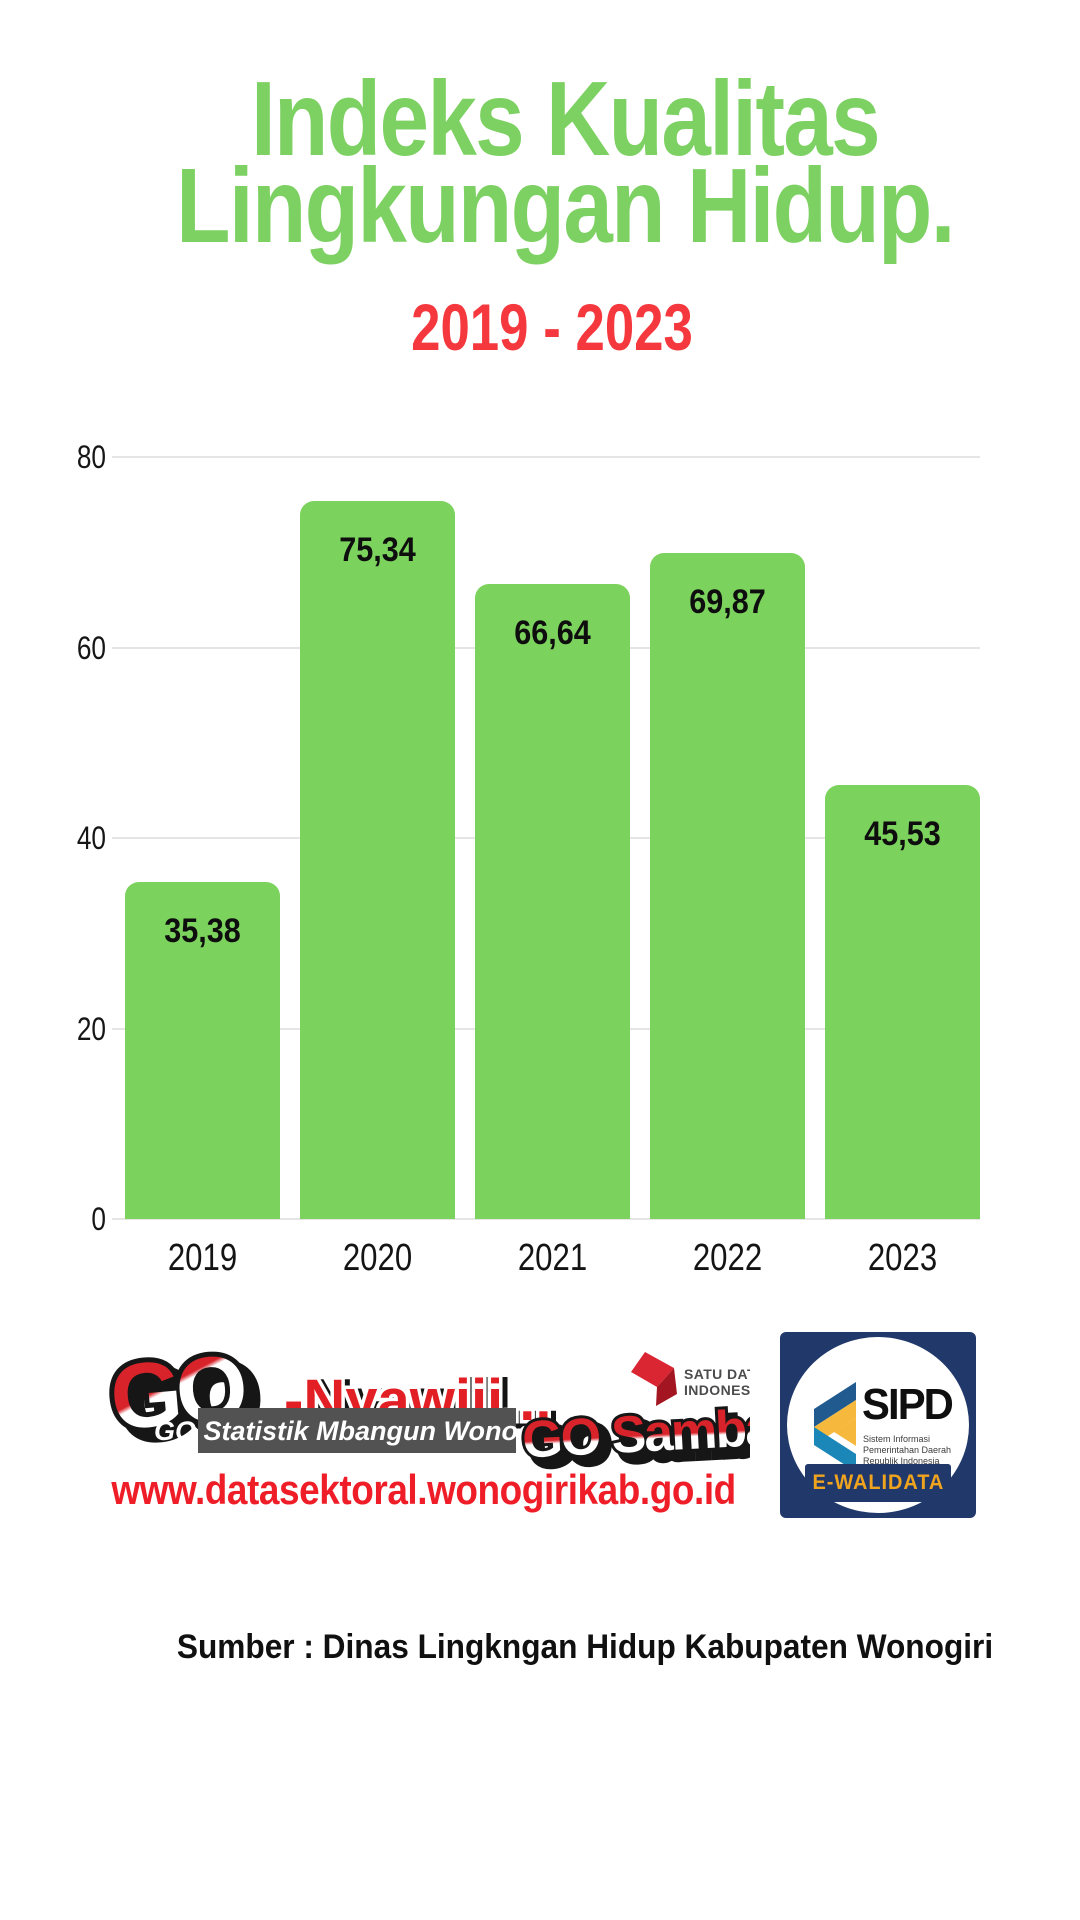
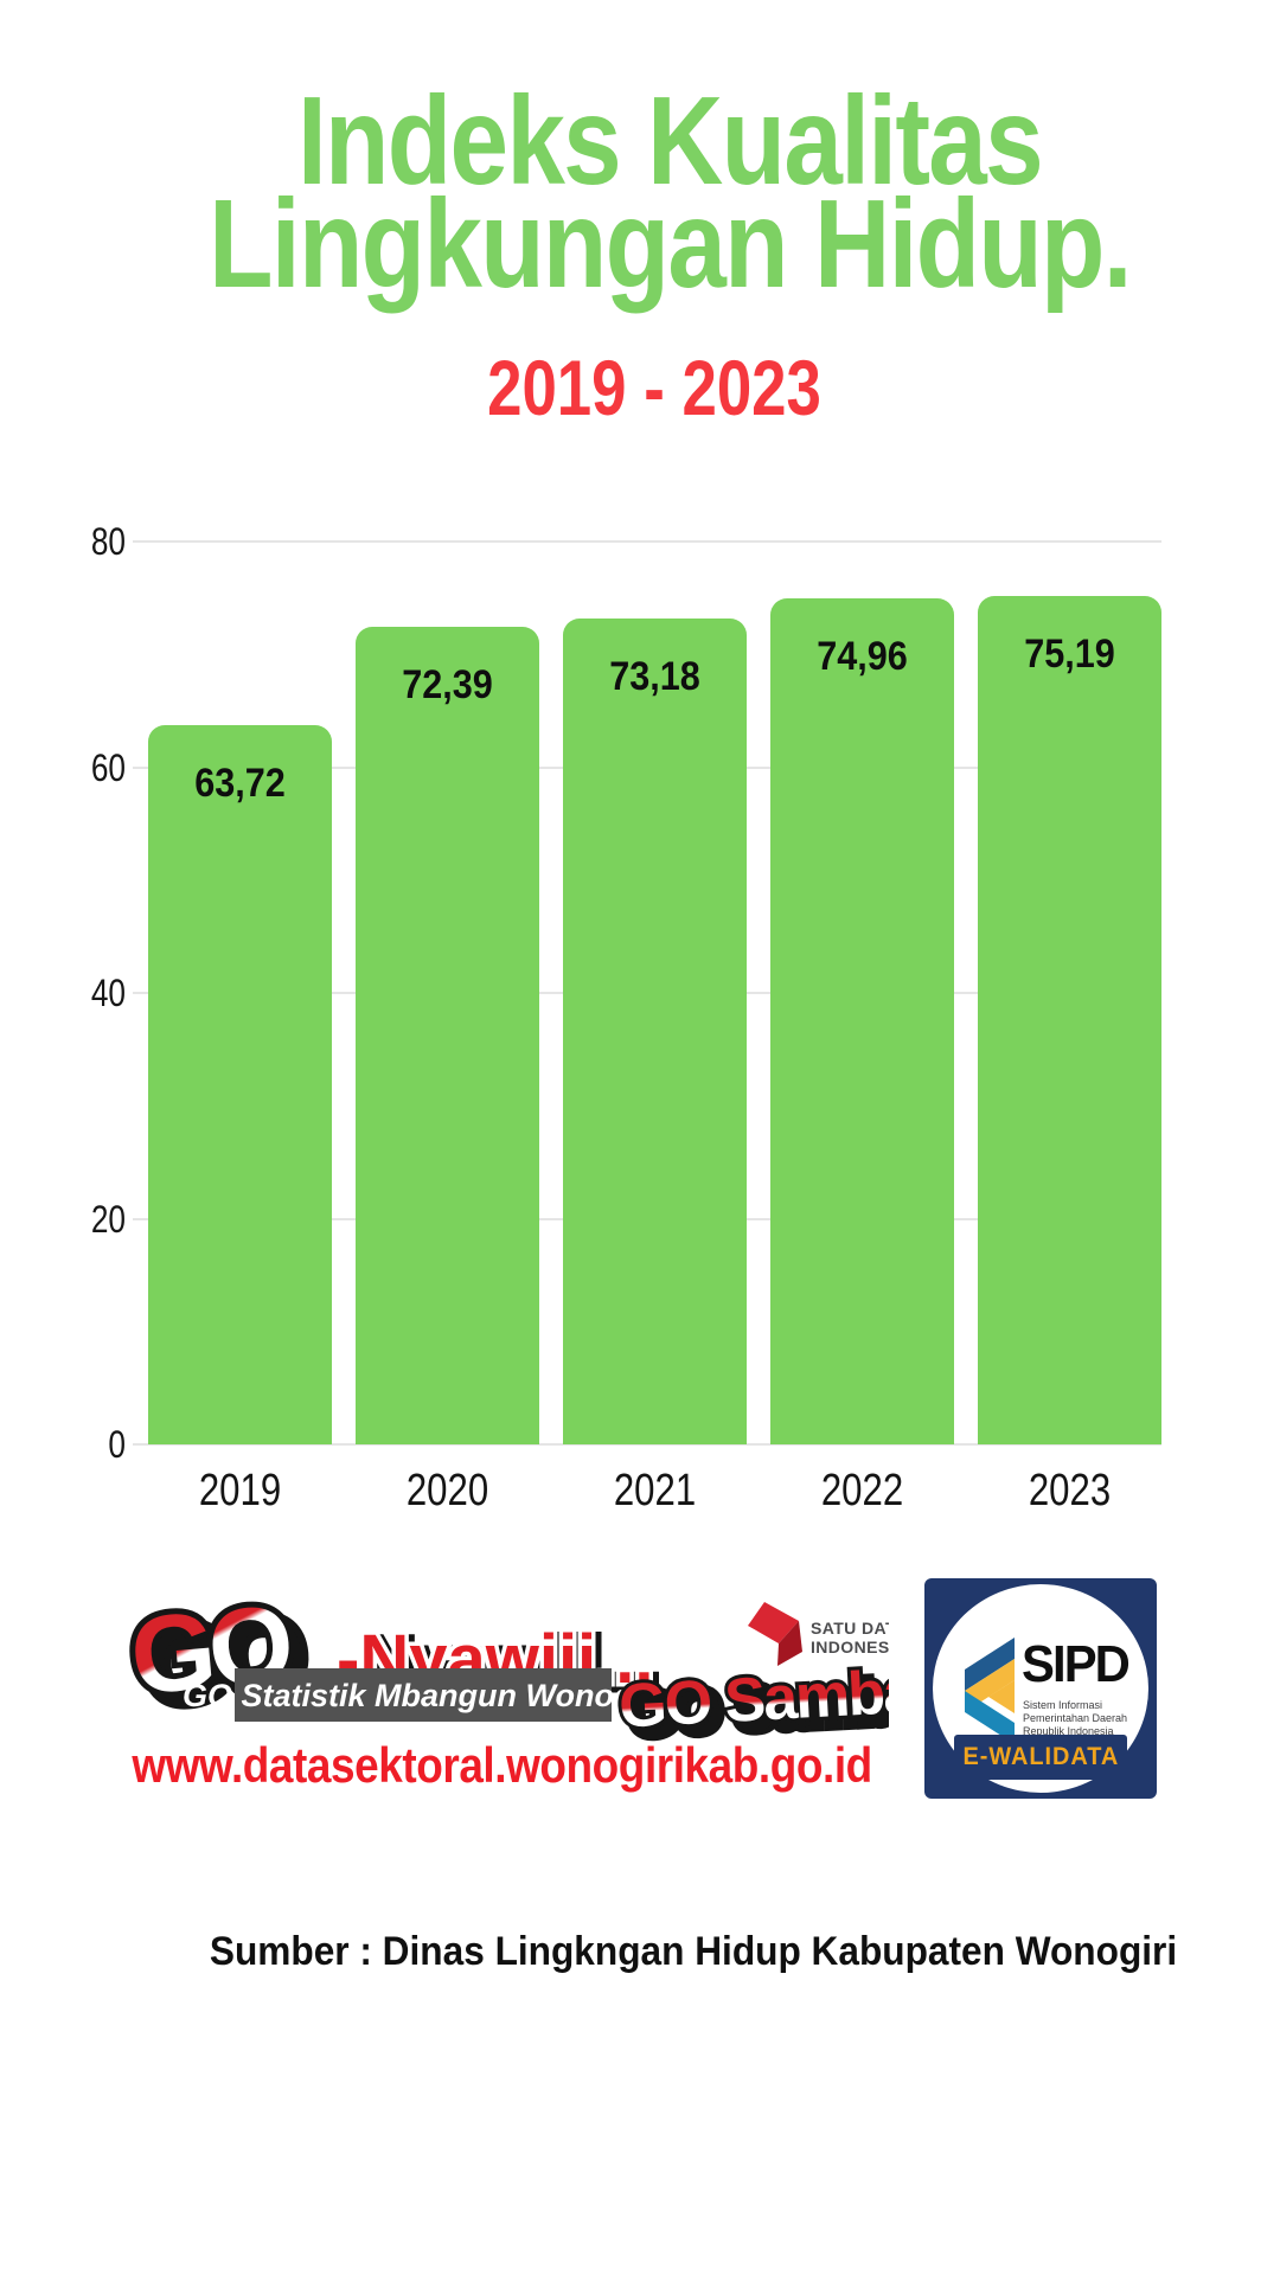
2019: 35,38 -> 63,72
2020: 75,34 -> 72,39
2021: 66,64 -> 73,18
2022: 69,87 -> 74,96
2023: 45,53 -> 75,19
